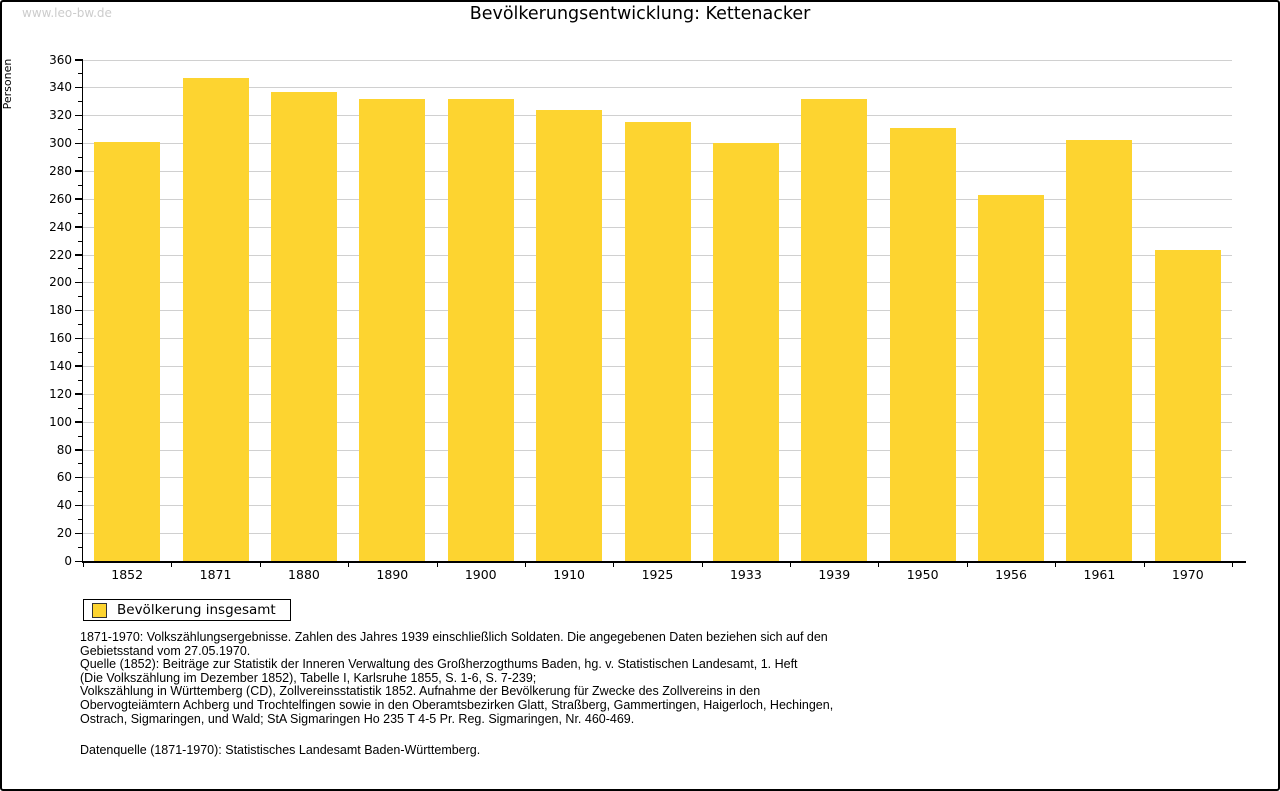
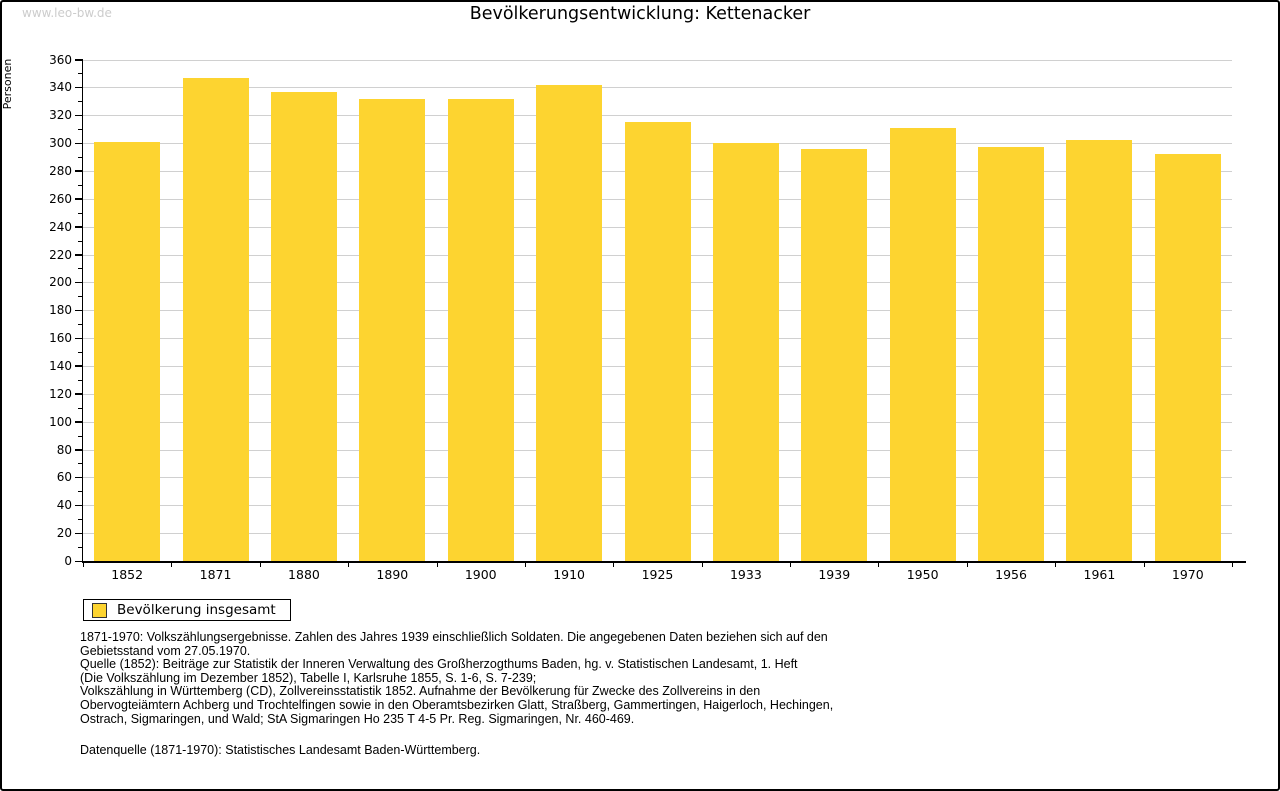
1910: 324 -> 342
1939: 332 -> 296
1956: 263 -> 297
1970: 223 -> 292
